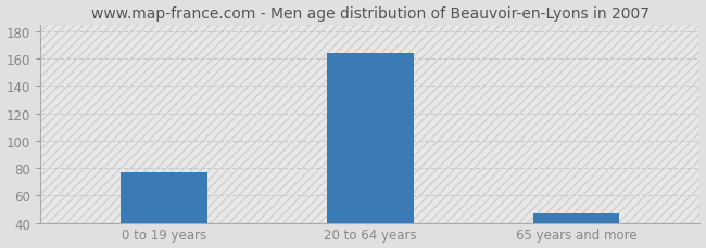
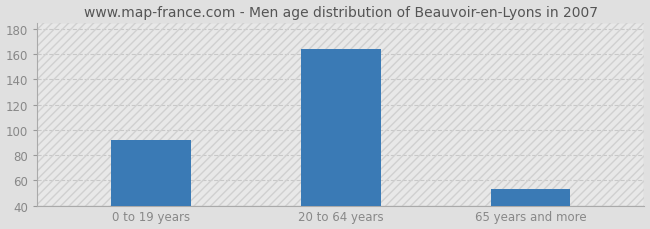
0 to 19 years: 77 -> 92
65 years and more: 47 -> 53
